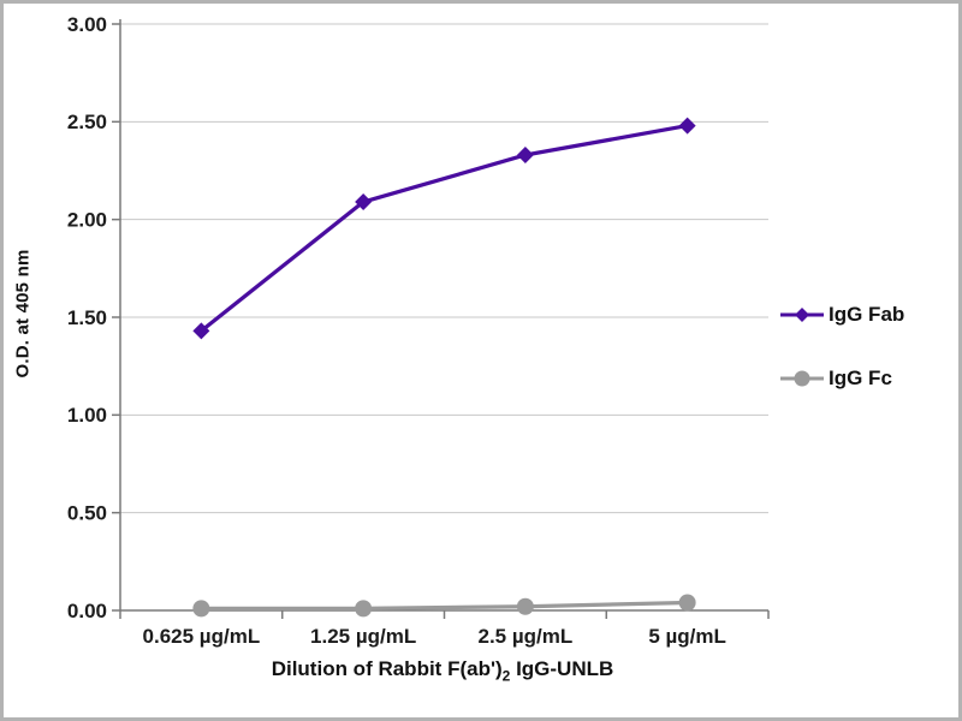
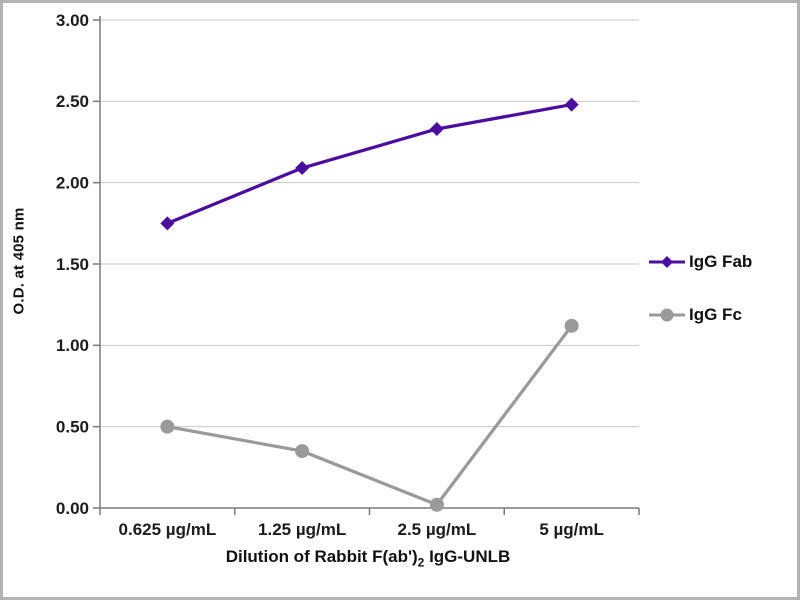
IgG Fab/0.625 µg/mL: 1.43 -> 1.75
IgG Fc/0.625 µg/mL: 0.01 -> 0.50
IgG Fc/1.25 µg/mL: 0.01 -> 0.35
IgG Fc/5 µg/mL: 0.04 -> 1.12
